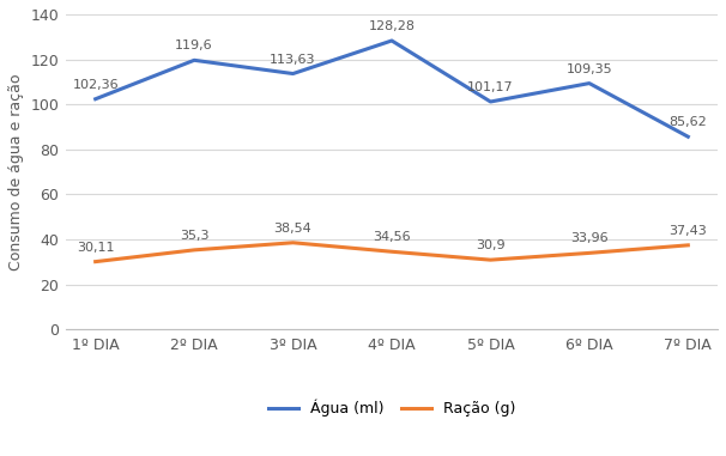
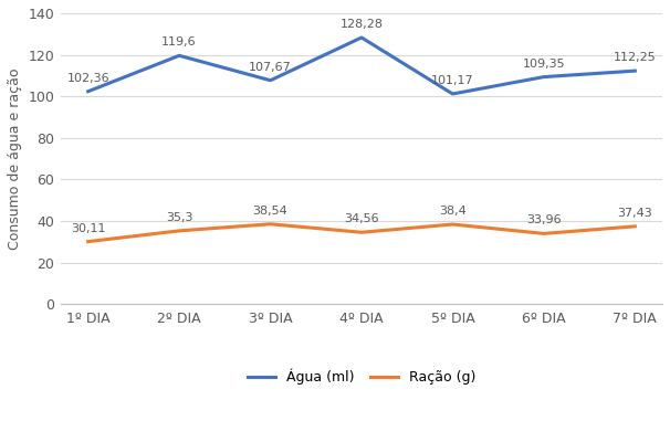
Água (ml)/3º DIA: 113,63 -> 107,67
Ração (g)/5º DIA: 30,9 -> 38,4
Água (ml)/7º DIA: 85,62 -> 112,25
